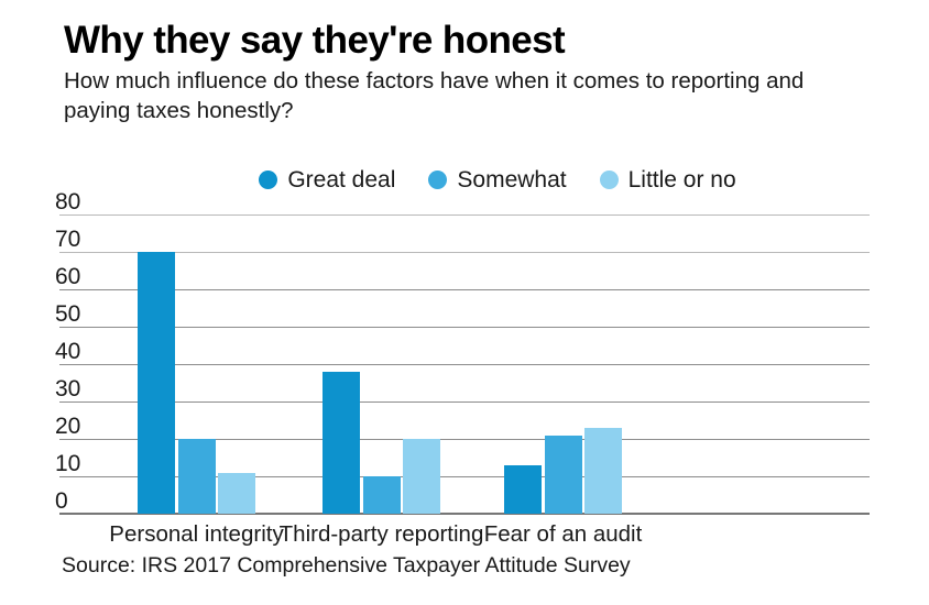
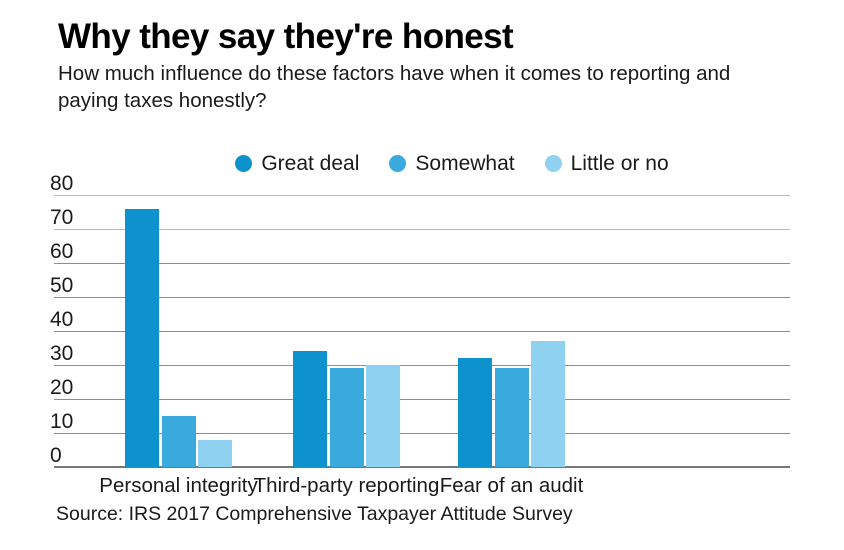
Great deal/Personal integrity: 70 -> 76
Somewhat/Personal integrity: 20 -> 15
Little or no/Personal integrity: 11 -> 8
Great deal/Third-party reporting: 38 -> 34
Somewhat/Third-party reporting: 10 -> 29
Little or no/Third-party reporting: 20 -> 30
Great deal/Fear of an audit: 13 -> 32
Somewhat/Fear of an audit: 21 -> 29
Little or no/Fear of an audit: 23 -> 37
